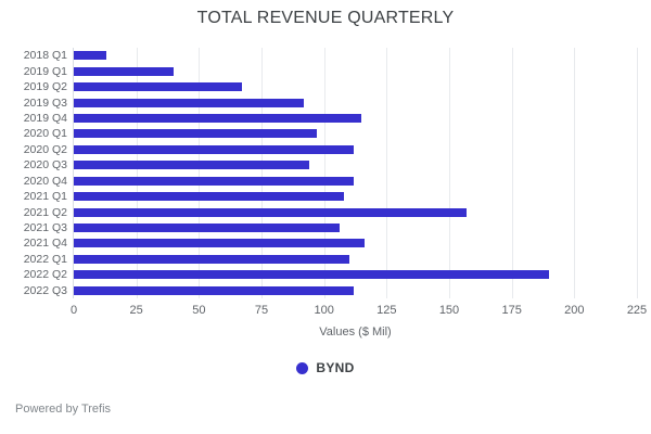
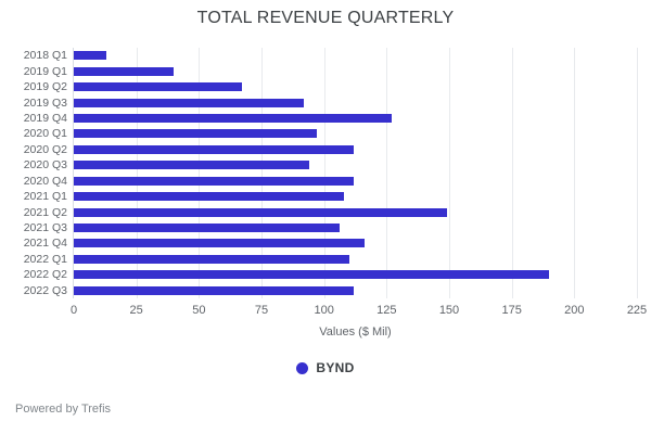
2019 Q4: 115 -> 127
2021 Q2: 157 -> 149
